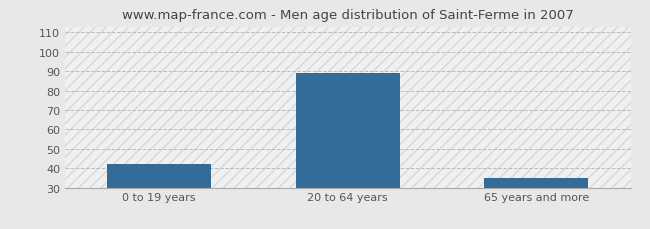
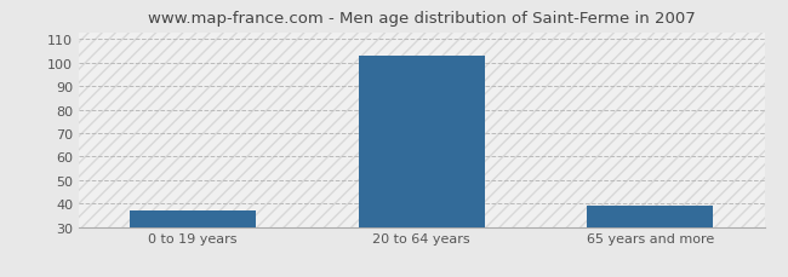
0 to 19 years: 42 -> 37
20 to 64 years: 89 -> 103
65 years and more: 35 -> 39
